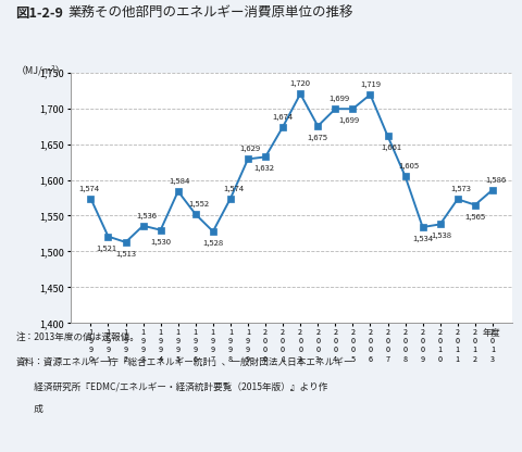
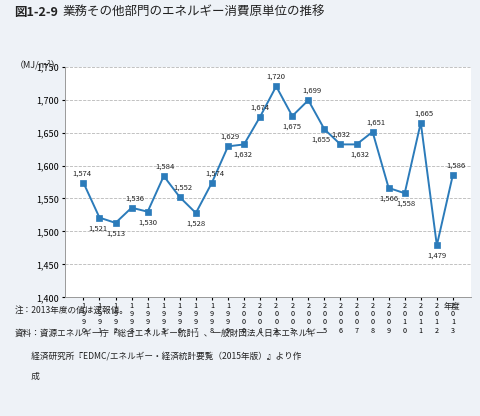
2 0 0 5: 1,699 -> 1,655
2 0 0 6: 1,719 -> 1,632
2 0 0 7: 1,661 -> 1,632
2 0 0 8: 1,605 -> 1,651
2 0 0 9: 1,534 -> 1,566
2 0 1 0: 1,538 -> 1,558
2 0 1 1: 1,573 -> 1,665
2 0 1 2: 1,565 -> 1,479
